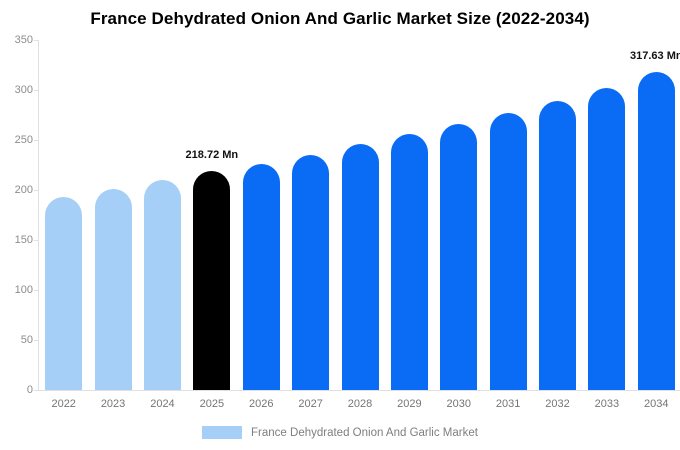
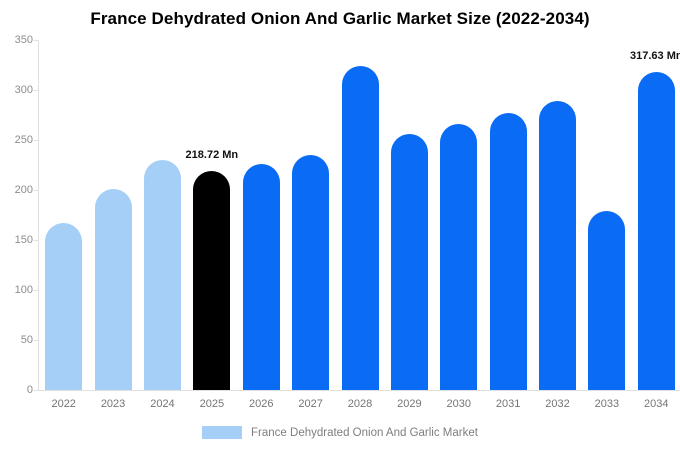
2022: 193 -> 167
2024: 210 -> 230
2028: 246 -> 324
2033: 302 -> 179
